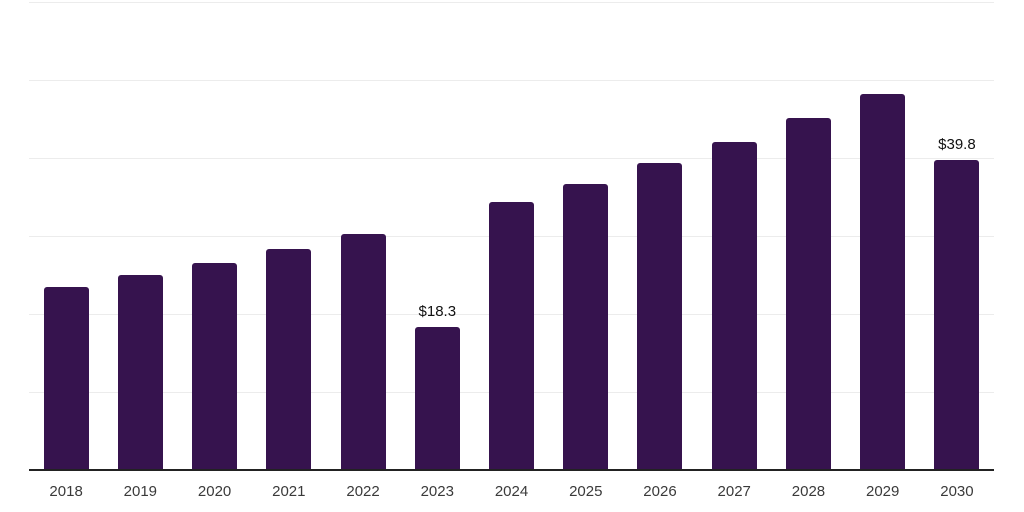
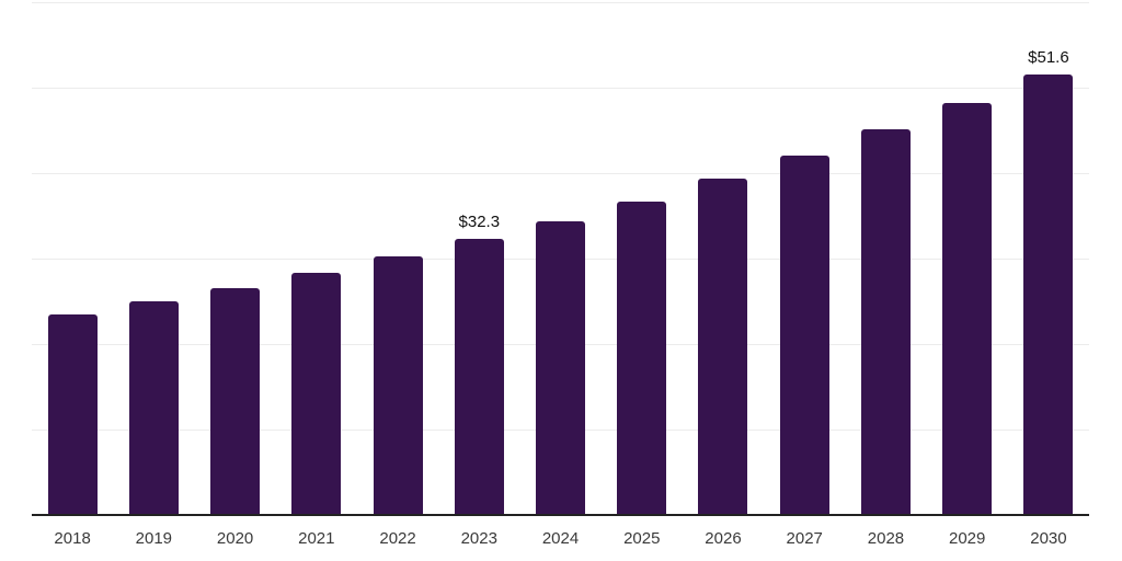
2023: $18.3 -> $32.3
2030: $39.8 -> $51.6
